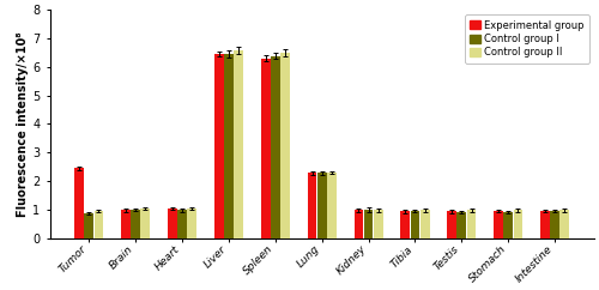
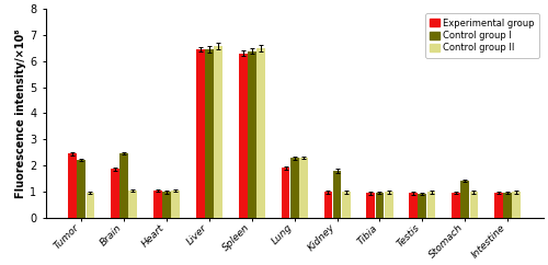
Control group I/Tumor: 0.88 -> 2.20
Experimental group/Brain: 0.97 -> 1.85
Control group I/Brain: 1.00 -> 2.45
Experimental group/Lung: 2.28 -> 1.90
Control group I/Kidney: 1.00 -> 1.80
Control group I/Stomach: 0.92 -> 1.40
